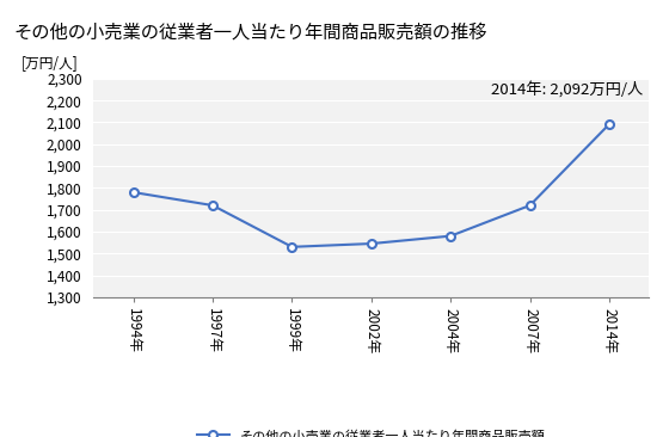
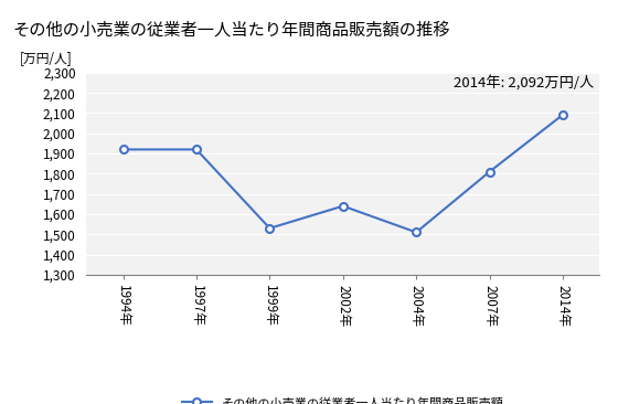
1994年: 1,780 -> 1,920
1997年: 1,720 -> 1,920
2002年: 1,540 -> 1,640
2004年: 1,580 -> 1,510
2007年: 1,720 -> 1,810
